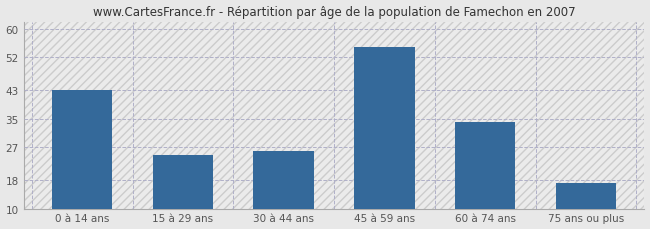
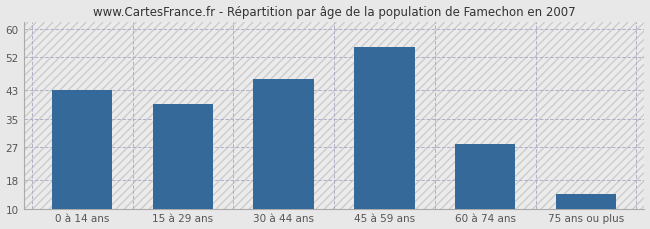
15 à 29 ans: 25 -> 39
30 à 44 ans: 26 -> 46
60 à 74 ans: 34 -> 28
75 ans ou plus: 17 -> 14
